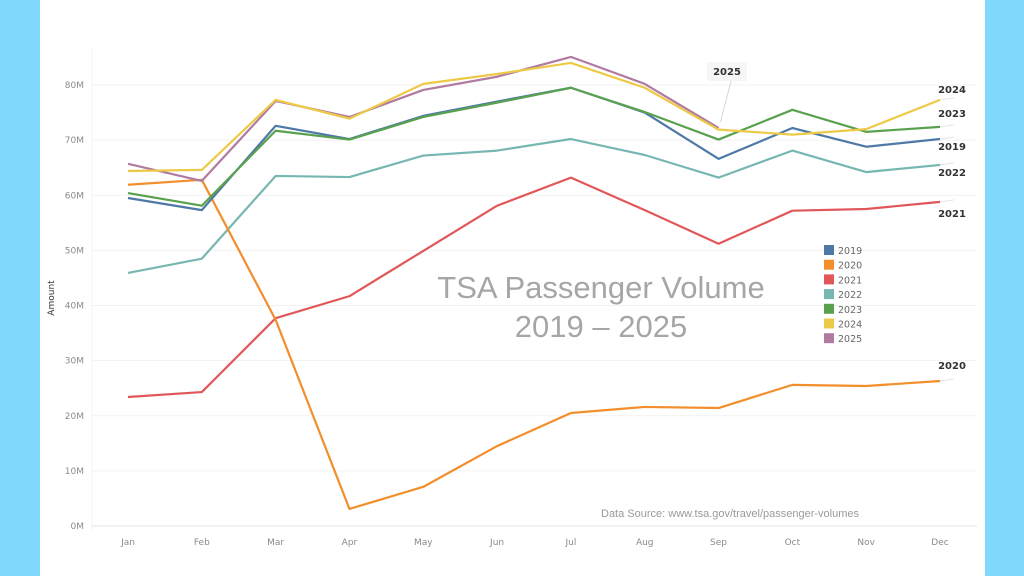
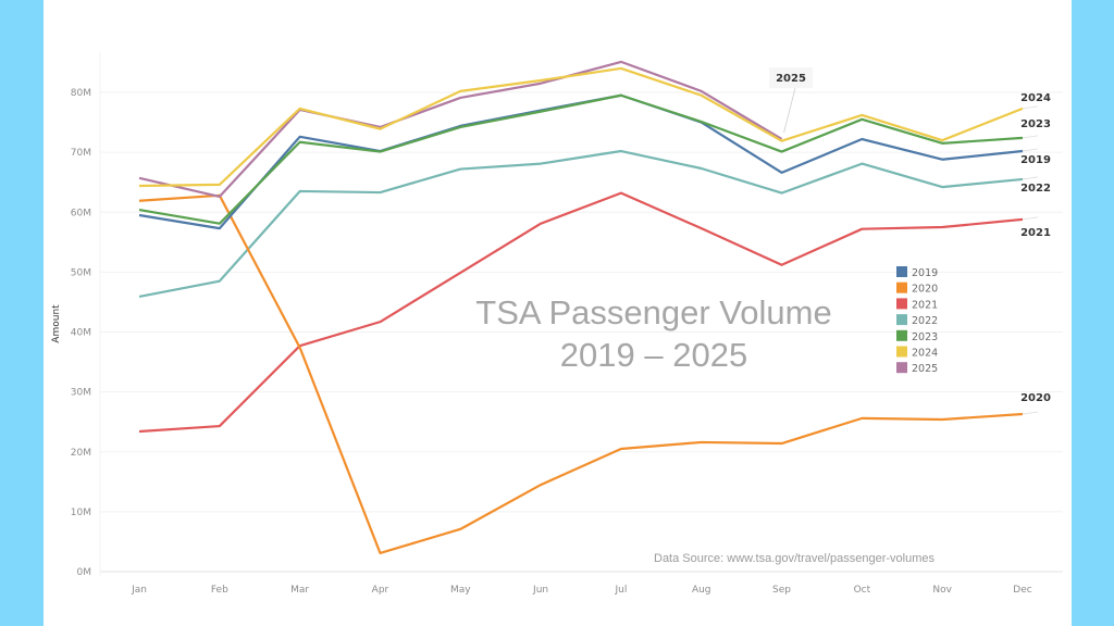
2024/Oct: 71M -> 76M
